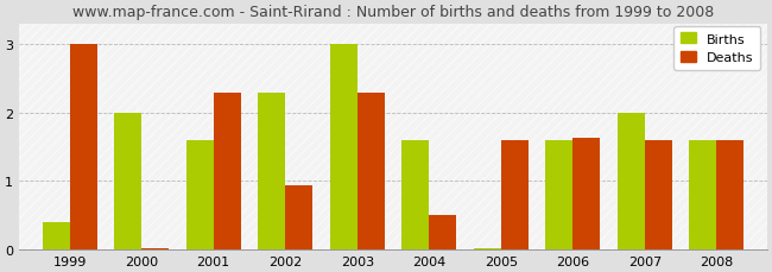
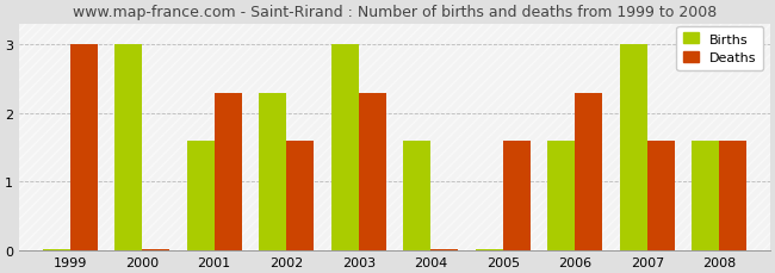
Births/1999: 0.40 -> 0.02
Births/2000: 2.00 -> 3.00
Deaths/2002: 0.94 -> 1.60
Deaths/2004: 0.50 -> 0.02
Deaths/2006: 1.64 -> 2.30
Births/2007: 2.00 -> 3.00
